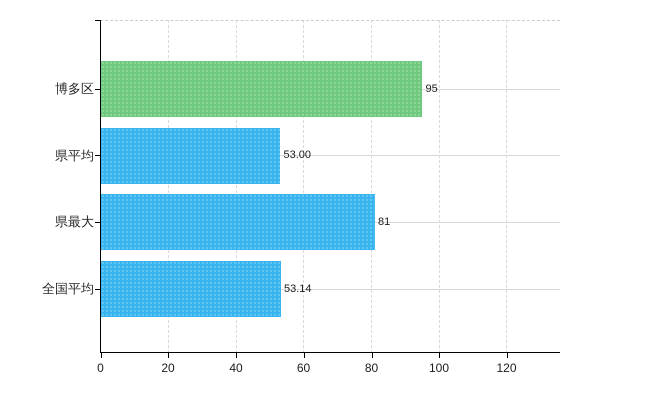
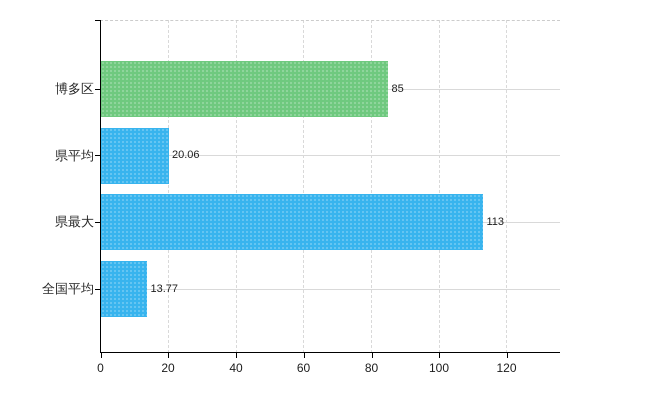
博多区: 95 -> 85
県平均: 53.00 -> 20.06
県最大: 81 -> 113
全国平均: 53.14 -> 13.77
